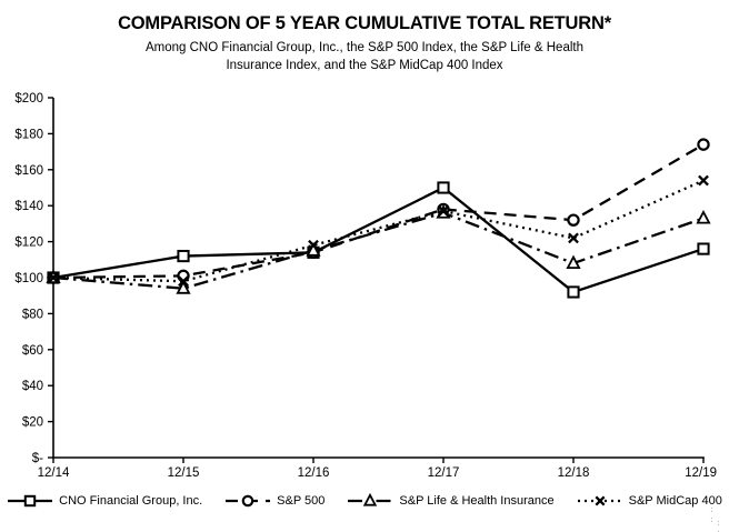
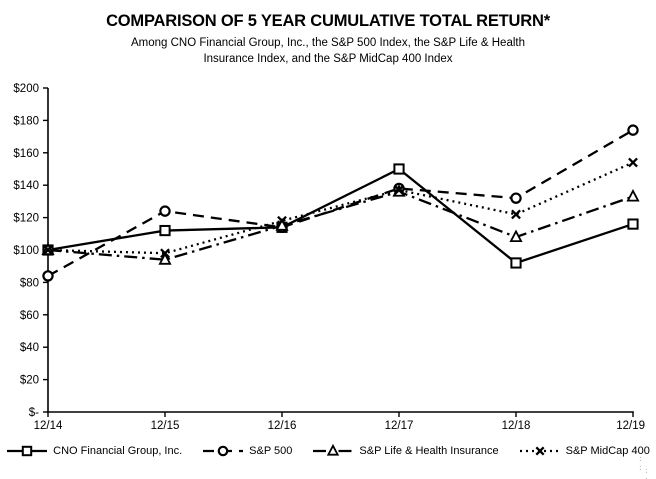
S&P 500/12/14: $100 -> $84
S&P 500/12/15: $101 -> $124
